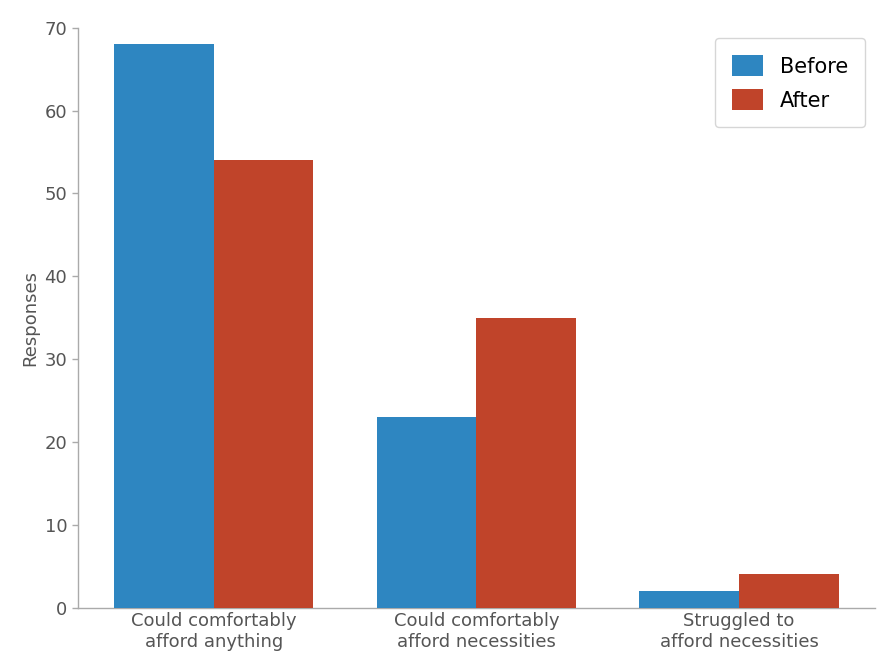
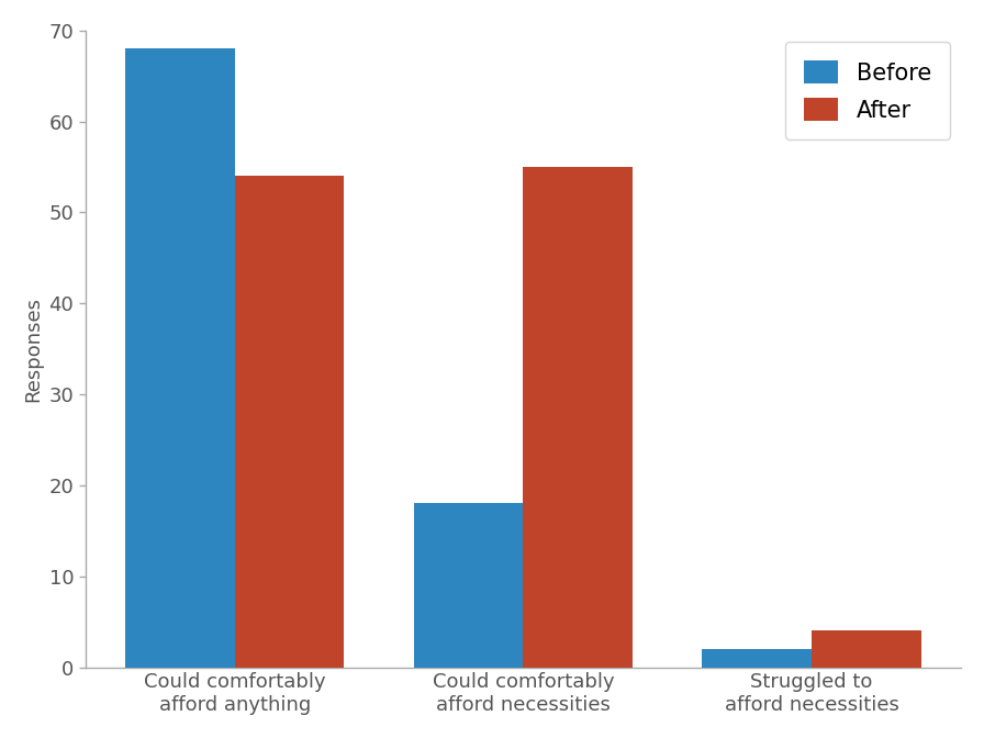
Before/Could comfortably afford necessities: 23 -> 18
After/Could comfortably afford necessities: 35 -> 55
